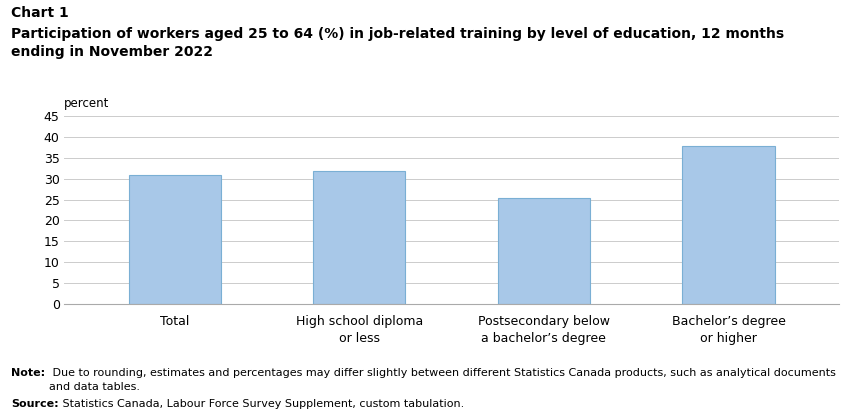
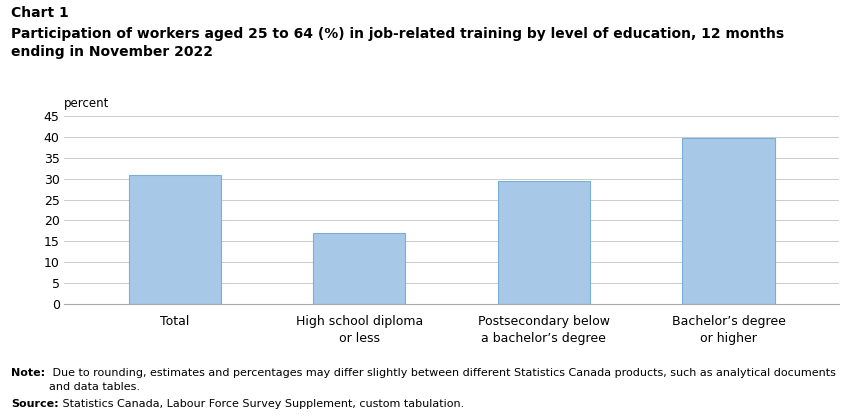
High school diploma or less: 32.0 -> 17.0
Postsecondary below a bachelor’s degree: 25.5 -> 29.5
Bachelor’s degree or higher: 38.0 -> 39.8
